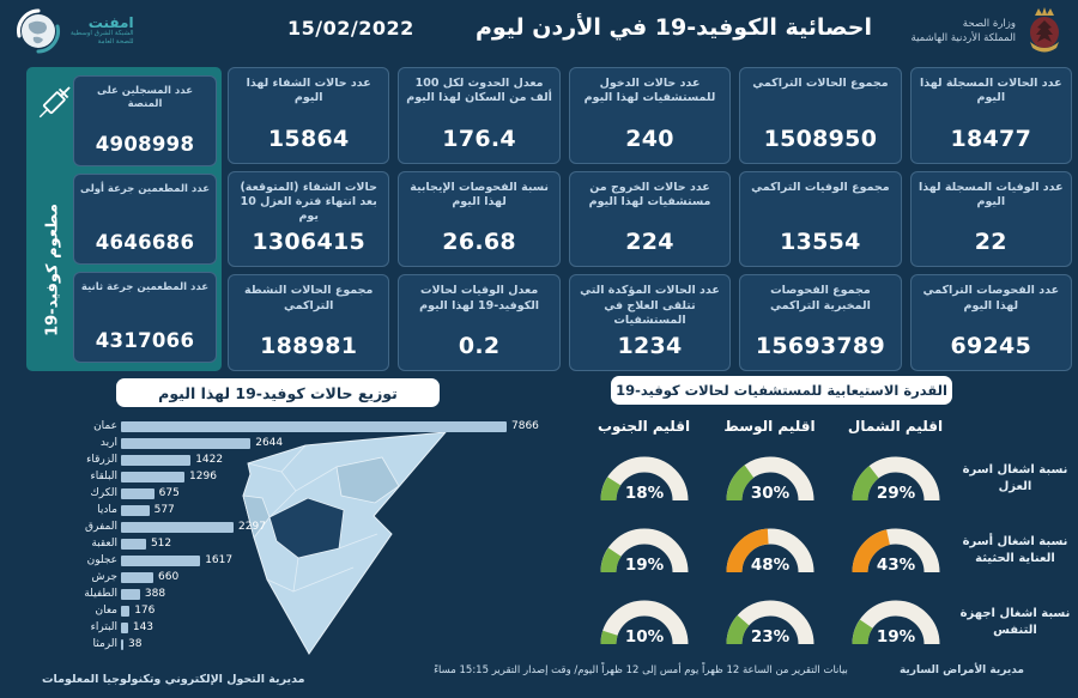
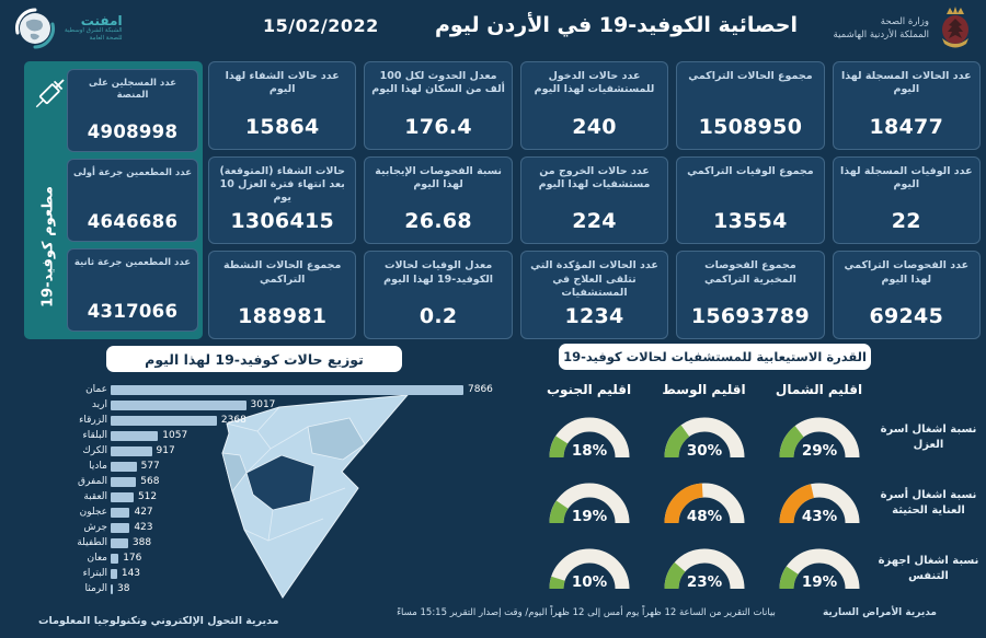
توزيع حالات كوفيد-19 لهذا اليوم/اربد: 2644 -> 3017
توزيع حالات كوفيد-19 لهذا اليوم/الزرقاء: 1422 -> 2368
توزيع حالات كوفيد-19 لهذا اليوم/البلقاء: 1296 -> 1057
توزيع حالات كوفيد-19 لهذا اليوم/الكرك: 675 -> 917
توزيع حالات كوفيد-19 لهذا اليوم/المفرق: 2297 -> 568
توزيع حالات كوفيد-19 لهذا اليوم/عجلون: 1617 -> 427
توزيع حالات كوفيد-19 لهذا اليوم/جرش: 660 -> 423
